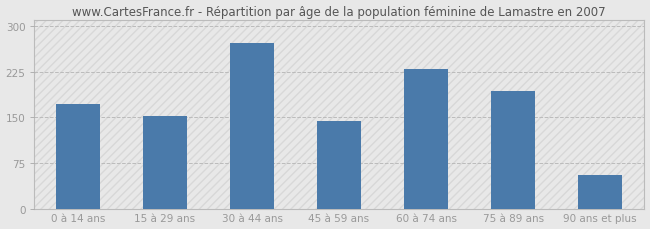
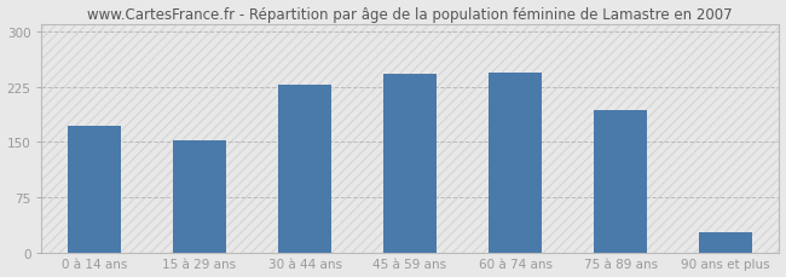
30 à 44 ans: 272 -> 228
45 à 59 ans: 144 -> 243
60 à 74 ans: 230 -> 244
90 ans et plus: 56 -> 28
